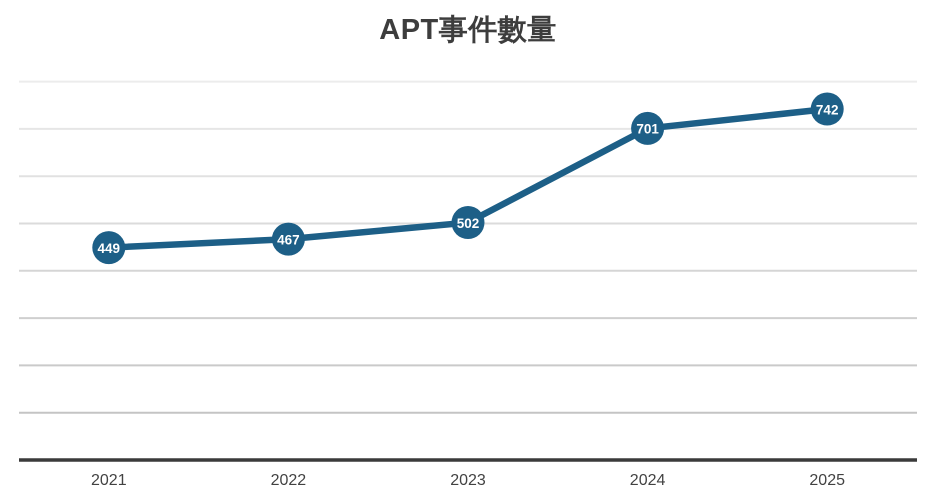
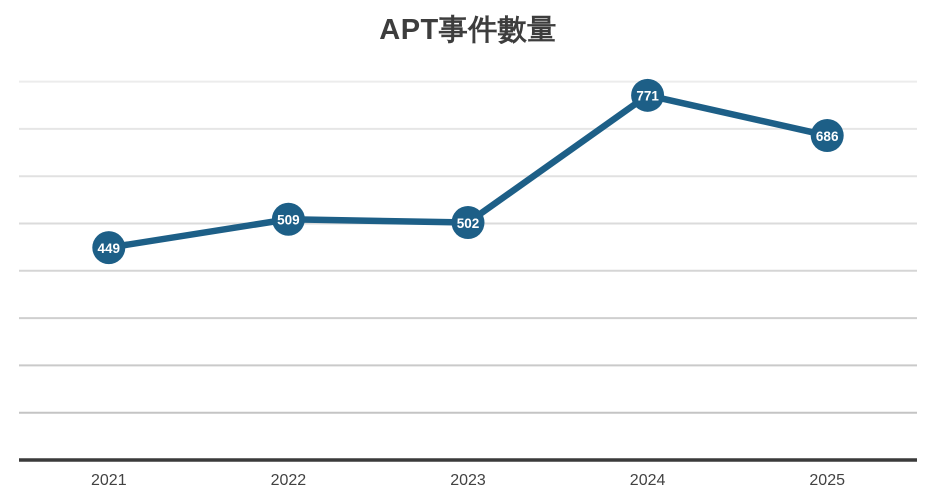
2022: 467 -> 509
2024: 701 -> 771
2025: 742 -> 686
